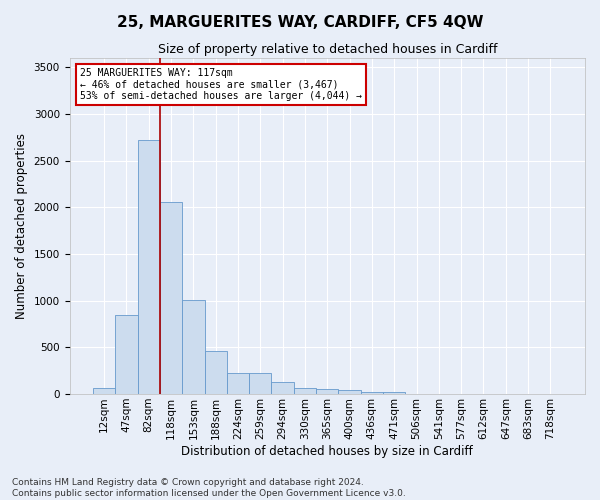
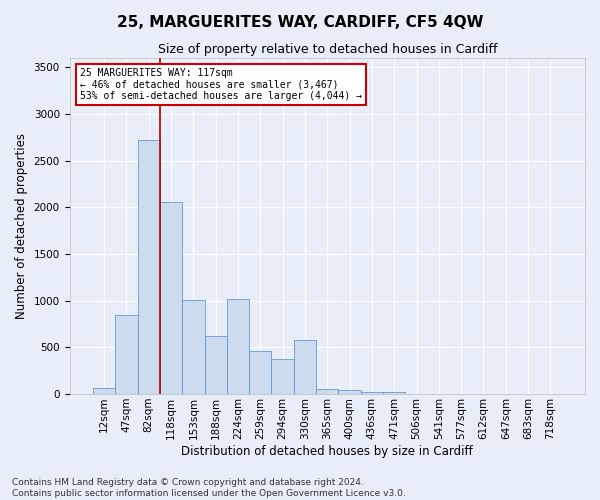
188sqm: 460 -> 620
224sqm: 230 -> 1020
259sqm: 230 -> 460
294sqm: 130 -> 380
330sqm: 60 -> 580
